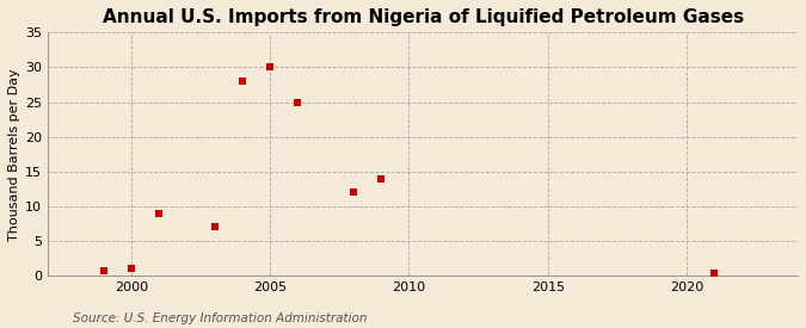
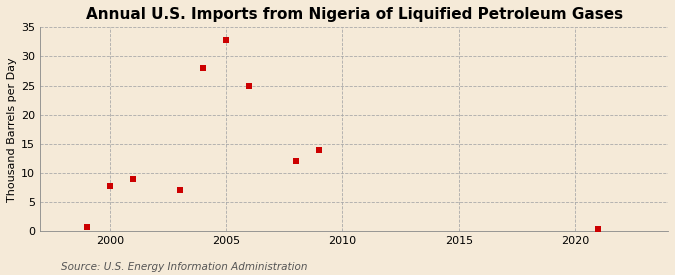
2000: 1.0 -> 7.8
2005: 30.0 -> 32.8
